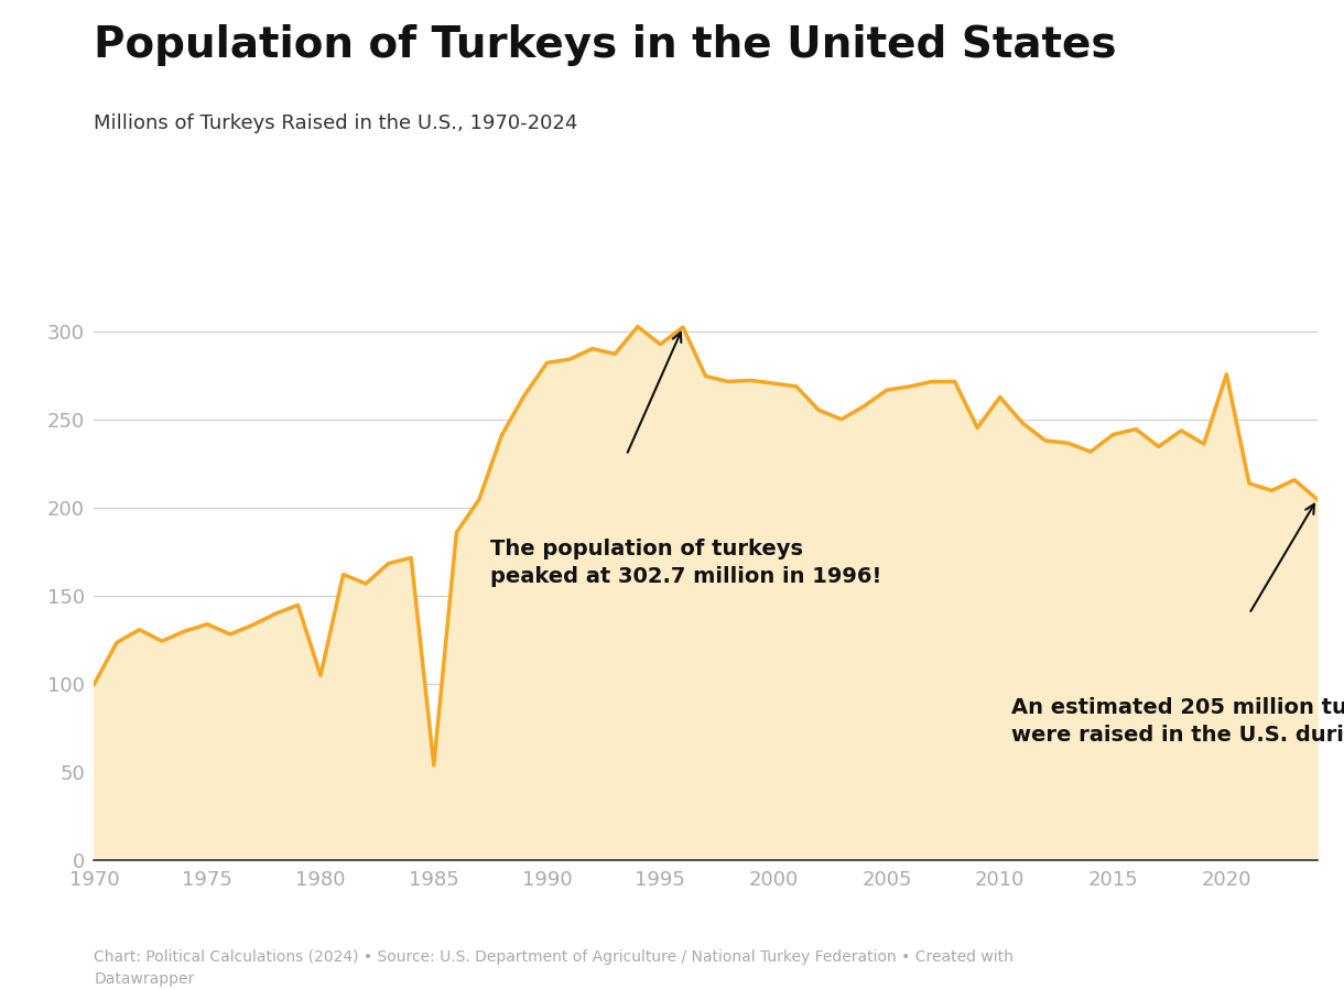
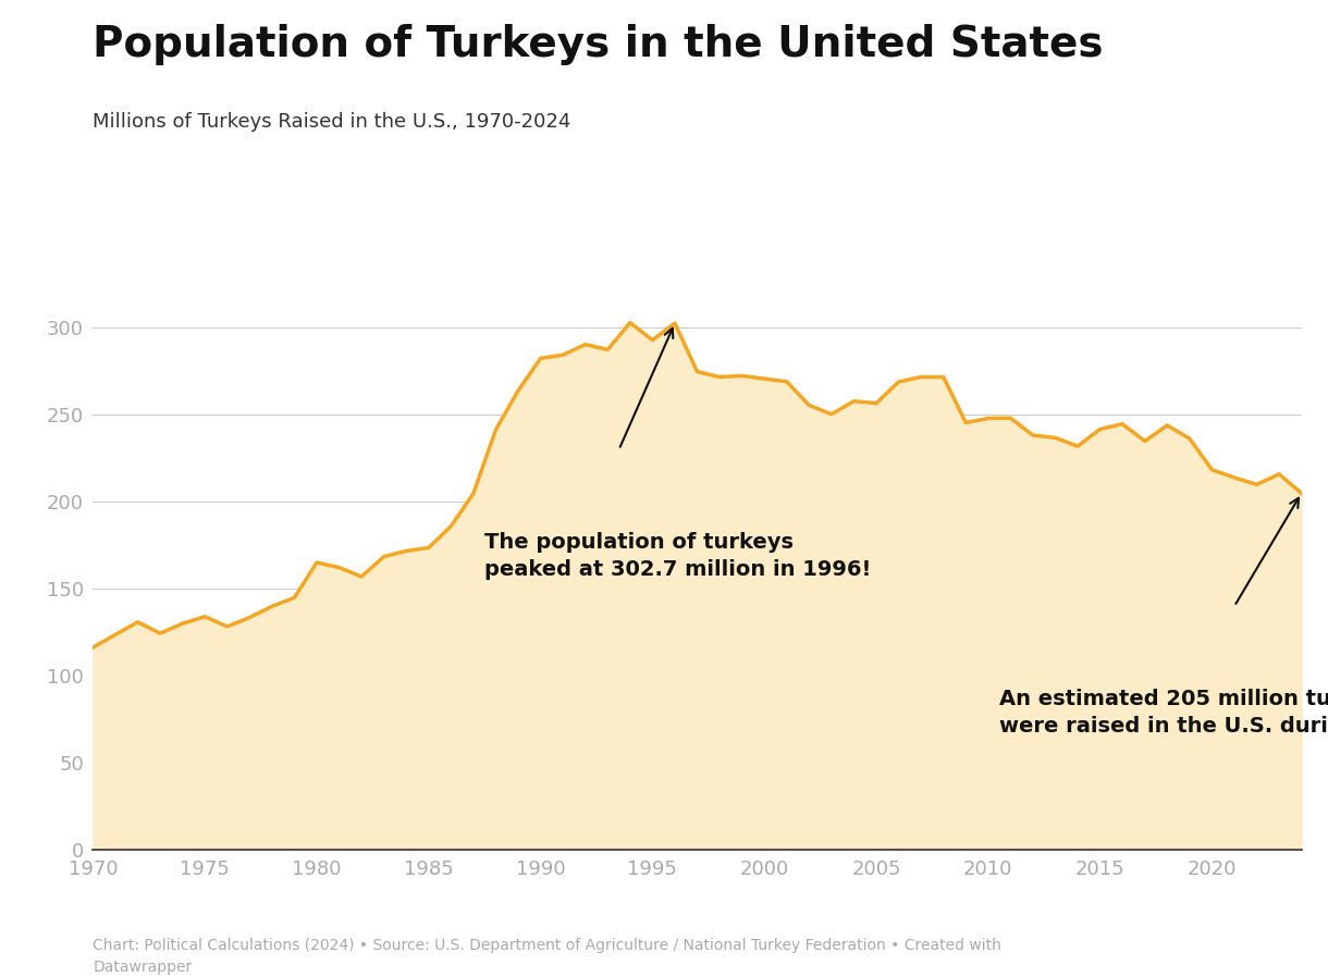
1970: 100 -> 116
1980: 105 -> 165
1985: 54 -> 174
2005: 267 -> 257
2010: 263 -> 248
2020: 276 -> 218
